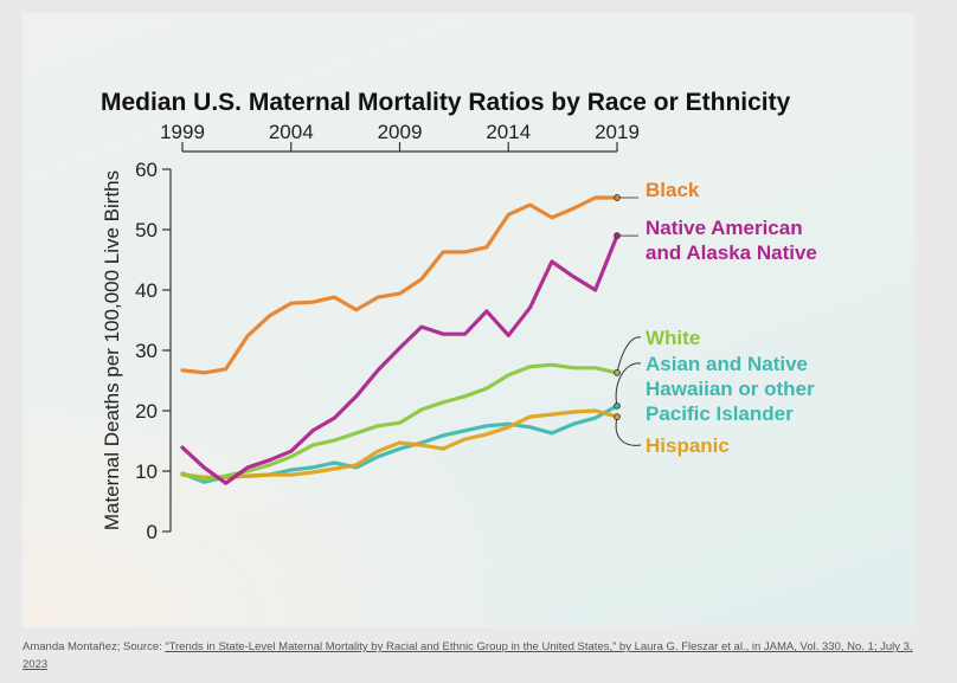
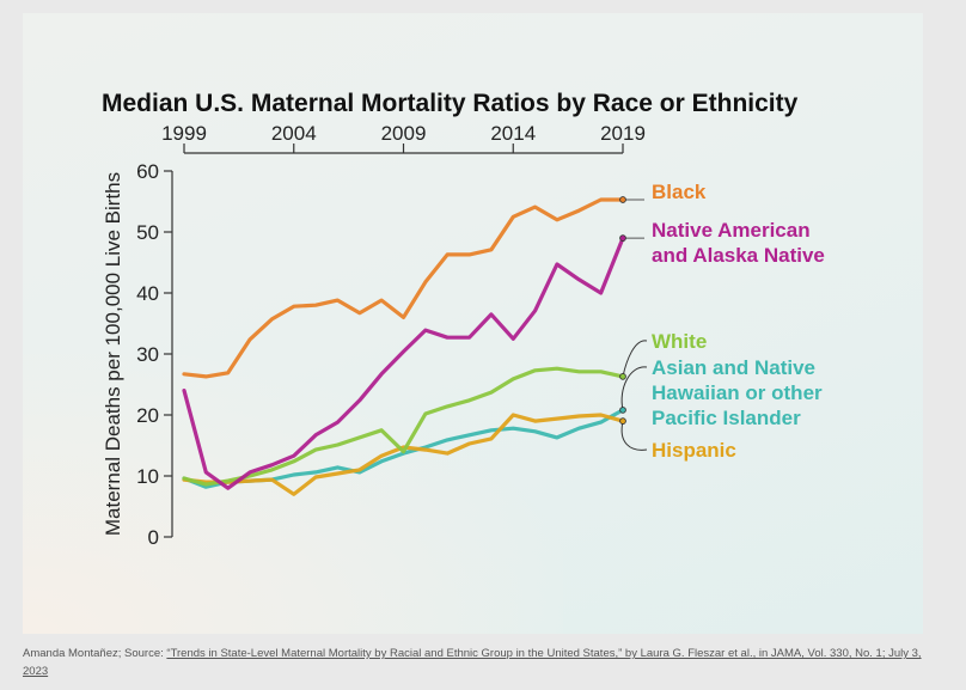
Native American and Alaska Native/1999: 14 -> 24
Hispanic/2004: 9 -> 7
Black/2009: 39 -> 36
White/2009: 18 -> 14
Hispanic/2014: 17 -> 20
